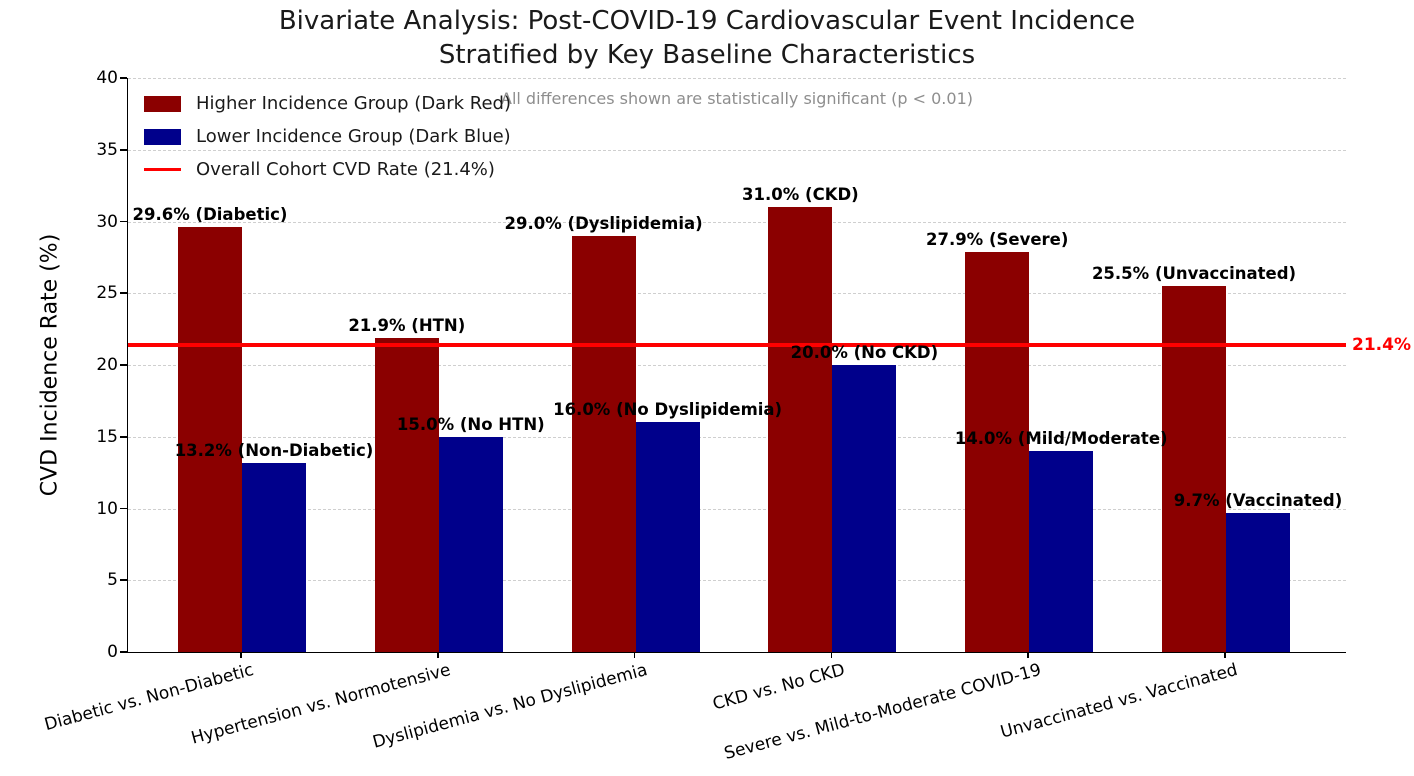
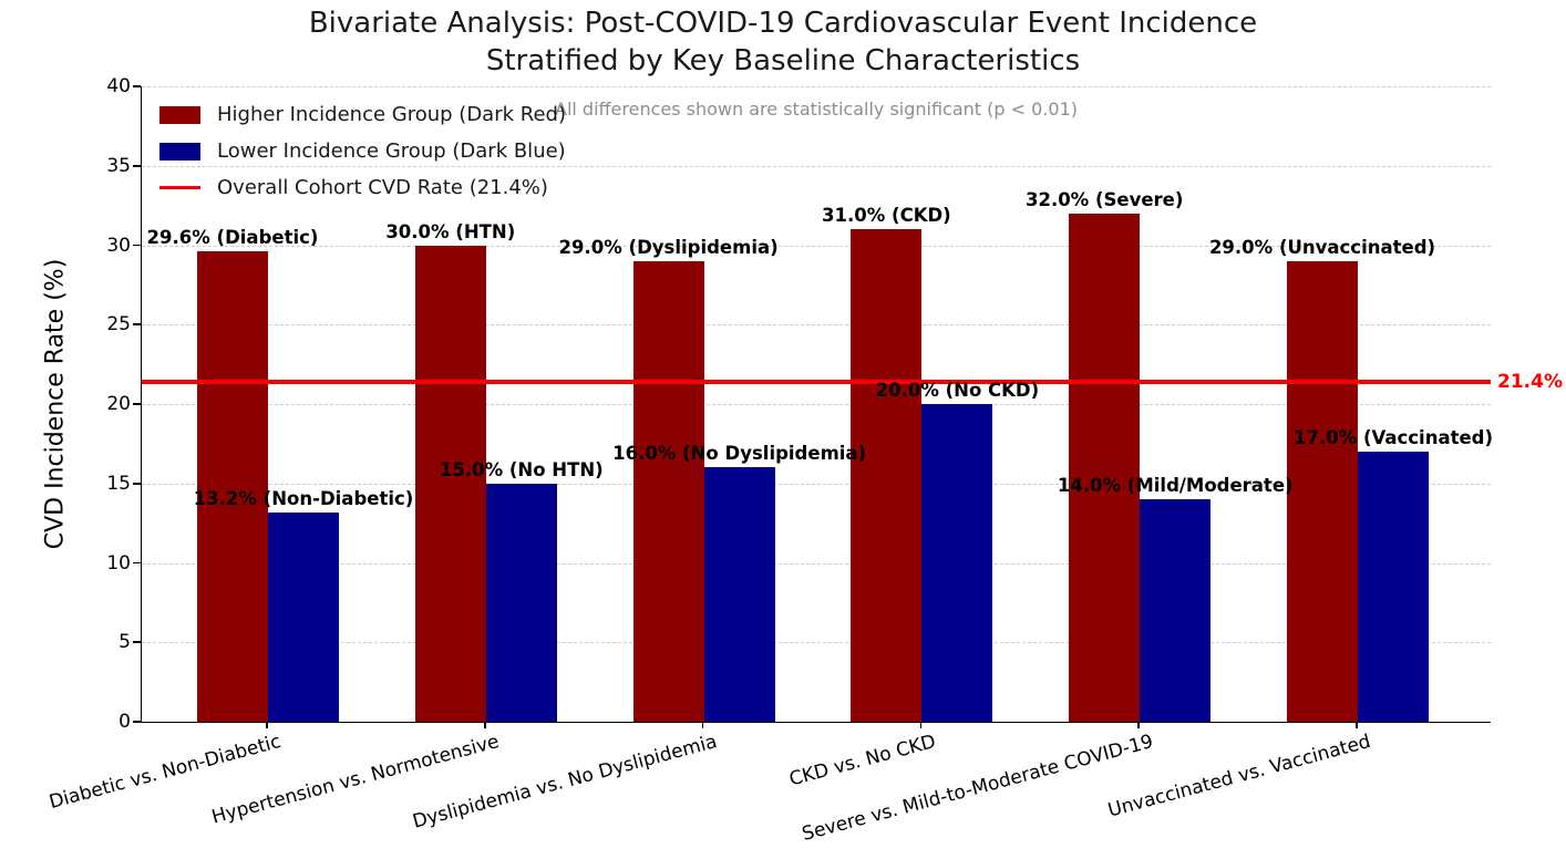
Higher Incidence Group (Dark Red)/Hypertension vs. Normotensive: 21.9% -> 30.0%
Higher Incidence Group (Dark Red)/Severe vs. Mild-to-Moderate COVID-19: 27.9% -> 32.0%
Higher Incidence Group (Dark Red)/Unvaccinated vs. Vaccinated: 25.5% -> 29.0%
Lower Incidence Group (Dark Blue)/Unvaccinated vs. Vaccinated: 9.7% -> 17.0%
